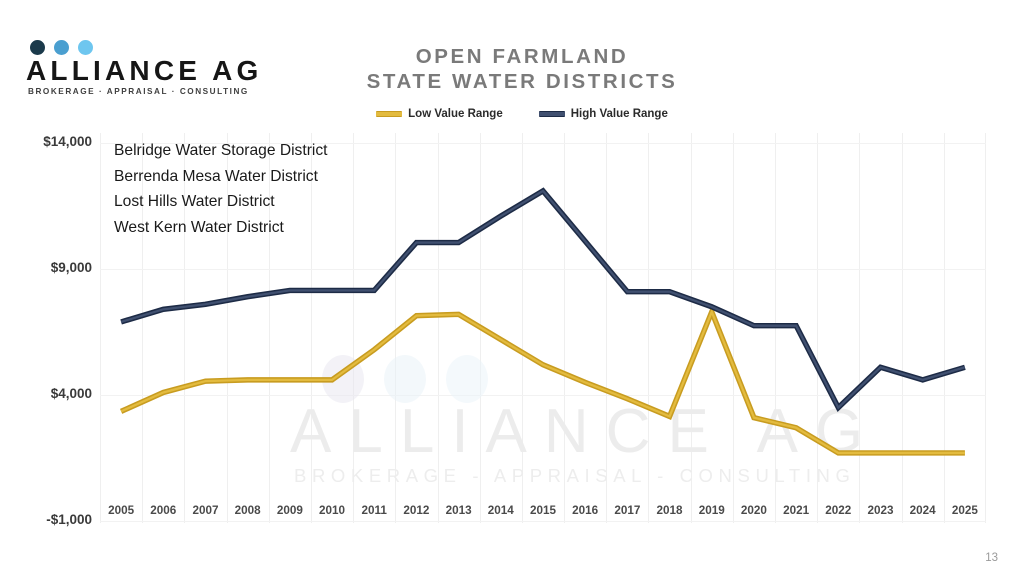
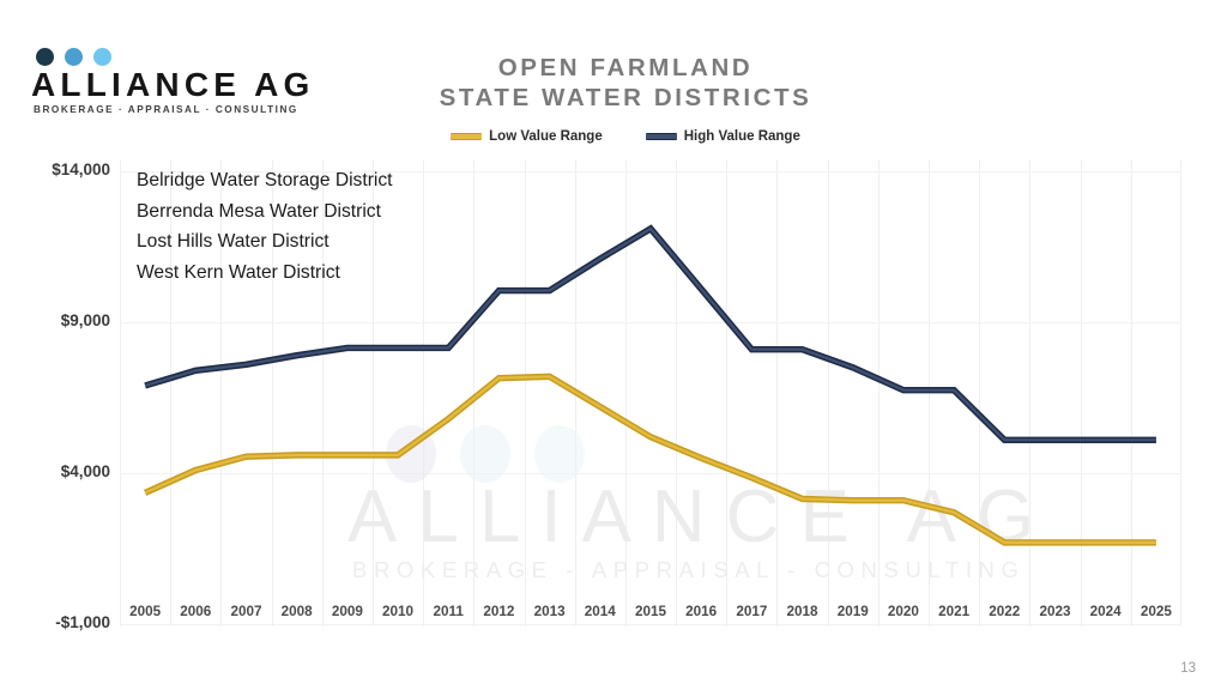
Low Value Range/2019: $7300 -> $3100
High Value Range/2022: $3500 -> $5100
High Value Range/2024: $4600 -> $5100
